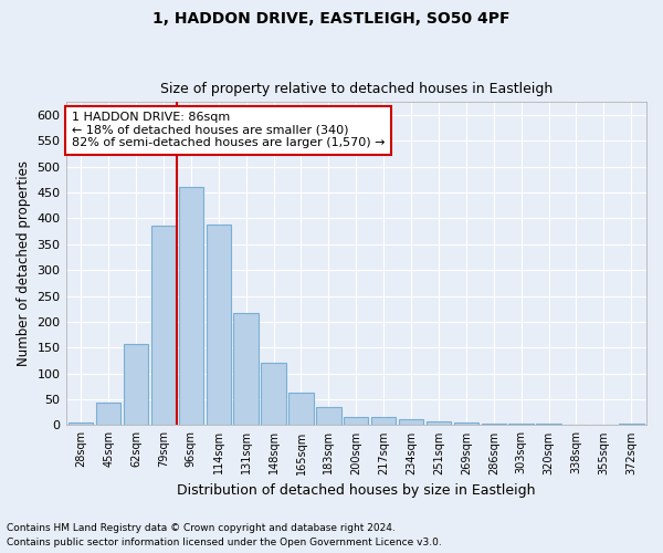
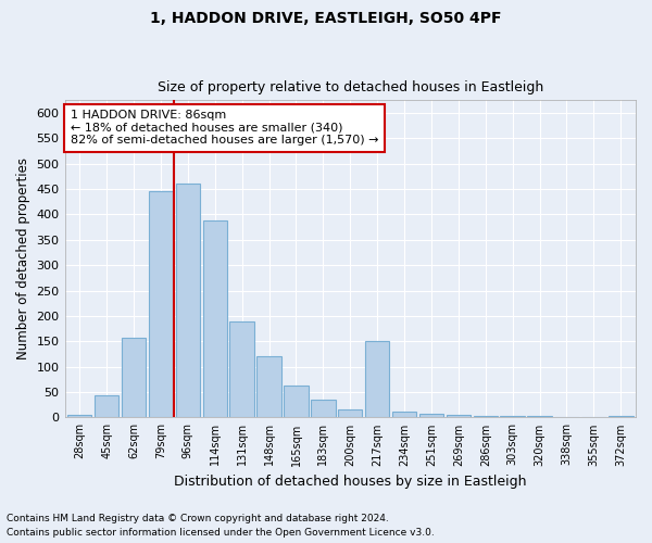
79sqm: 387 -> 445
131sqm: 217 -> 190
217sqm: 15 -> 150
